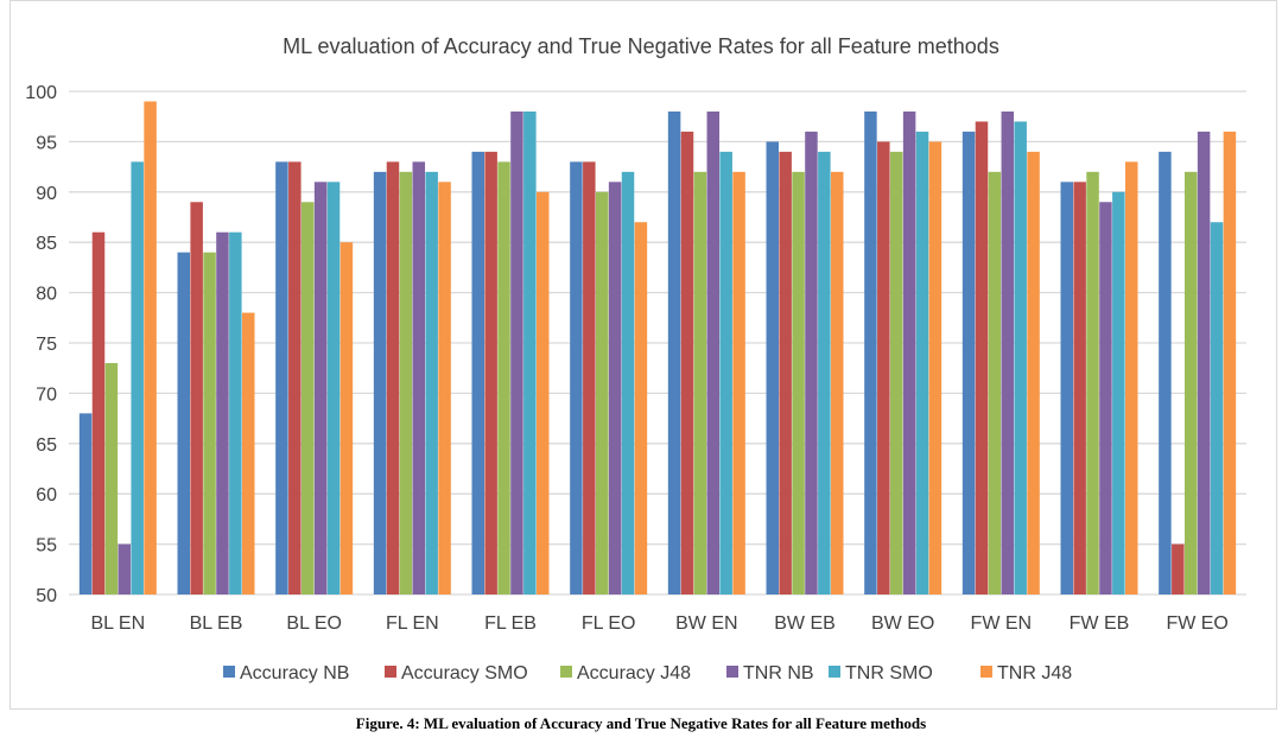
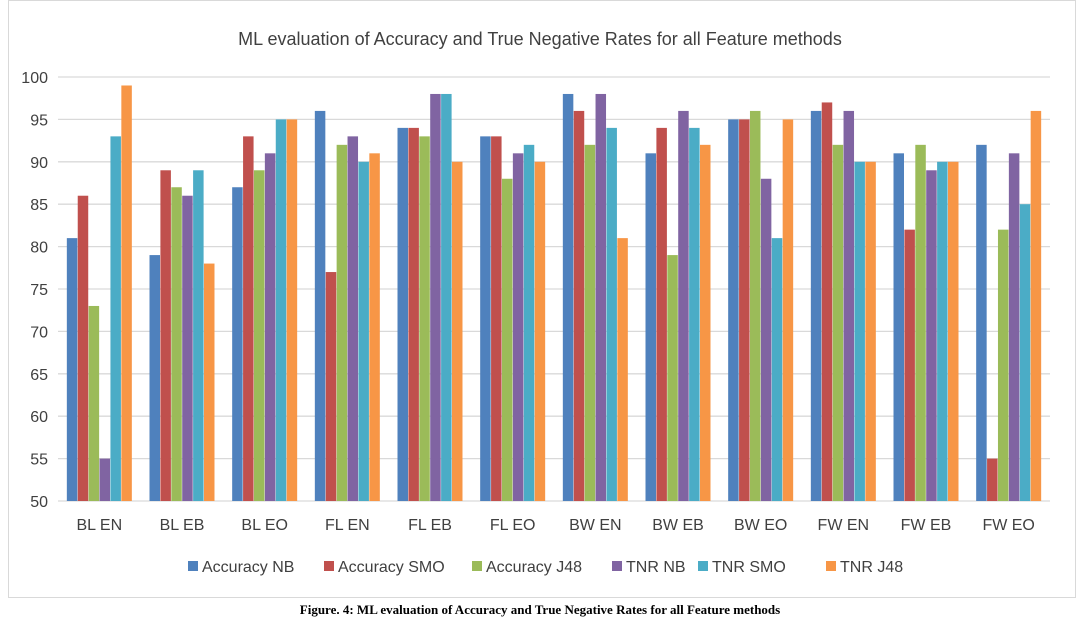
Accuracy NB/BL EN: 68 -> 81
Accuracy NB/BL EB: 84 -> 79
Accuracy J48/BL EB: 84 -> 87
TNR SMO/BL EB: 86 -> 89
Accuracy NB/BL EO: 93 -> 87
TNR SMO/BL EO: 91 -> 95
TNR J48/BL EO: 85 -> 95
Accuracy NB/FL EN: 92 -> 96
Accuracy SMO/FL EN: 93 -> 77
TNR SMO/FL EN: 92 -> 90
Accuracy J48/FL EO: 90 -> 88
TNR J48/FL EO: 87 -> 90
TNR J48/BW EN: 92 -> 81
Accuracy NB/BW EB: 95 -> 91
Accuracy J48/BW EB: 92 -> 79
Accuracy NB/BW EO: 98 -> 95
Accuracy J48/BW EO: 94 -> 96
TNR NB/BW EO: 98 -> 88
TNR SMO/BW EO: 96 -> 81
TNR NB/FW EN: 98 -> 96
TNR SMO/FW EN: 97 -> 90
TNR J48/FW EN: 94 -> 90
Accuracy SMO/FW EB: 91 -> 82
TNR J48/FW EB: 93 -> 90
Accuracy NB/FW EO: 94 -> 92
Accuracy J48/FW EO: 92 -> 82
TNR NB/FW EO: 96 -> 91
TNR SMO/FW EO: 87 -> 85
